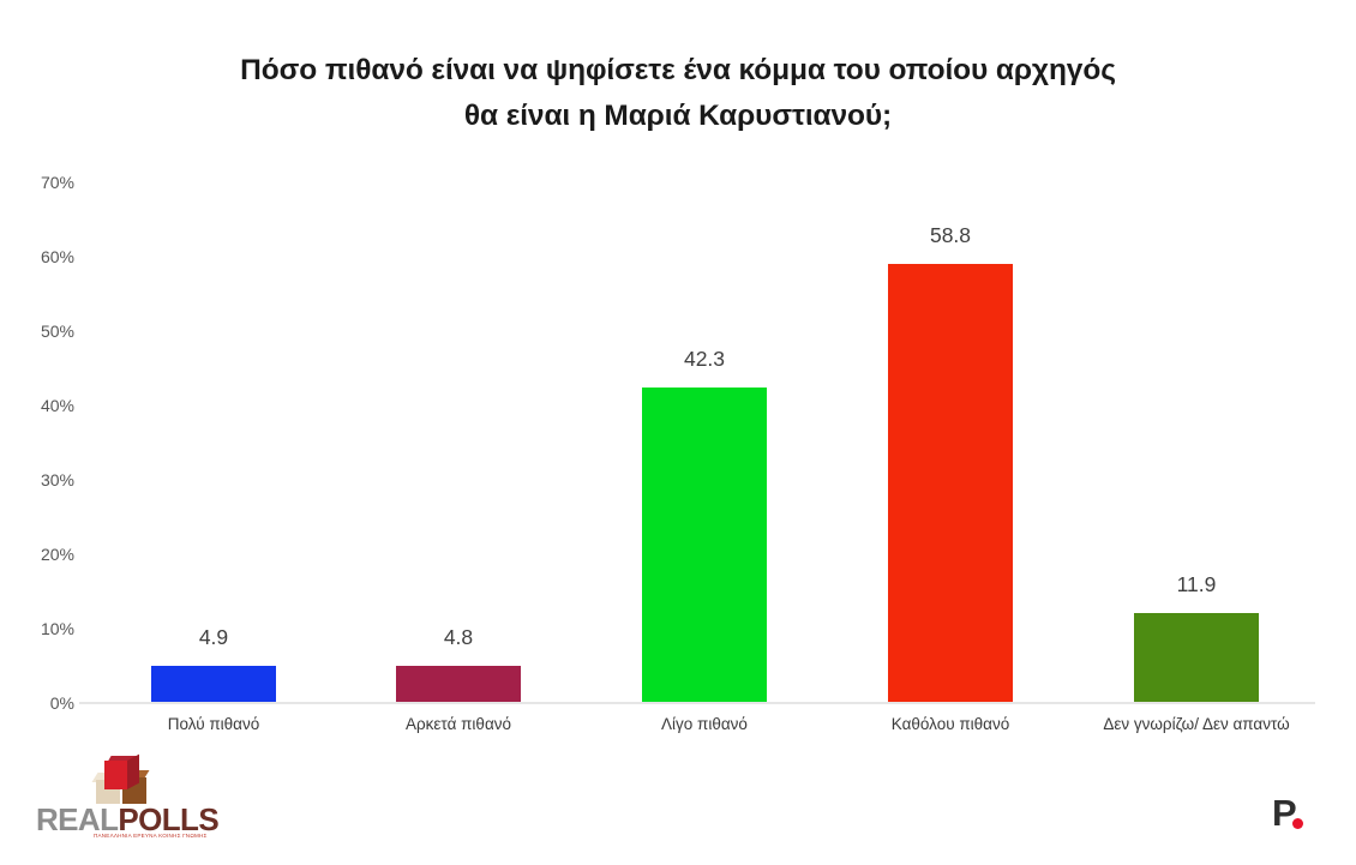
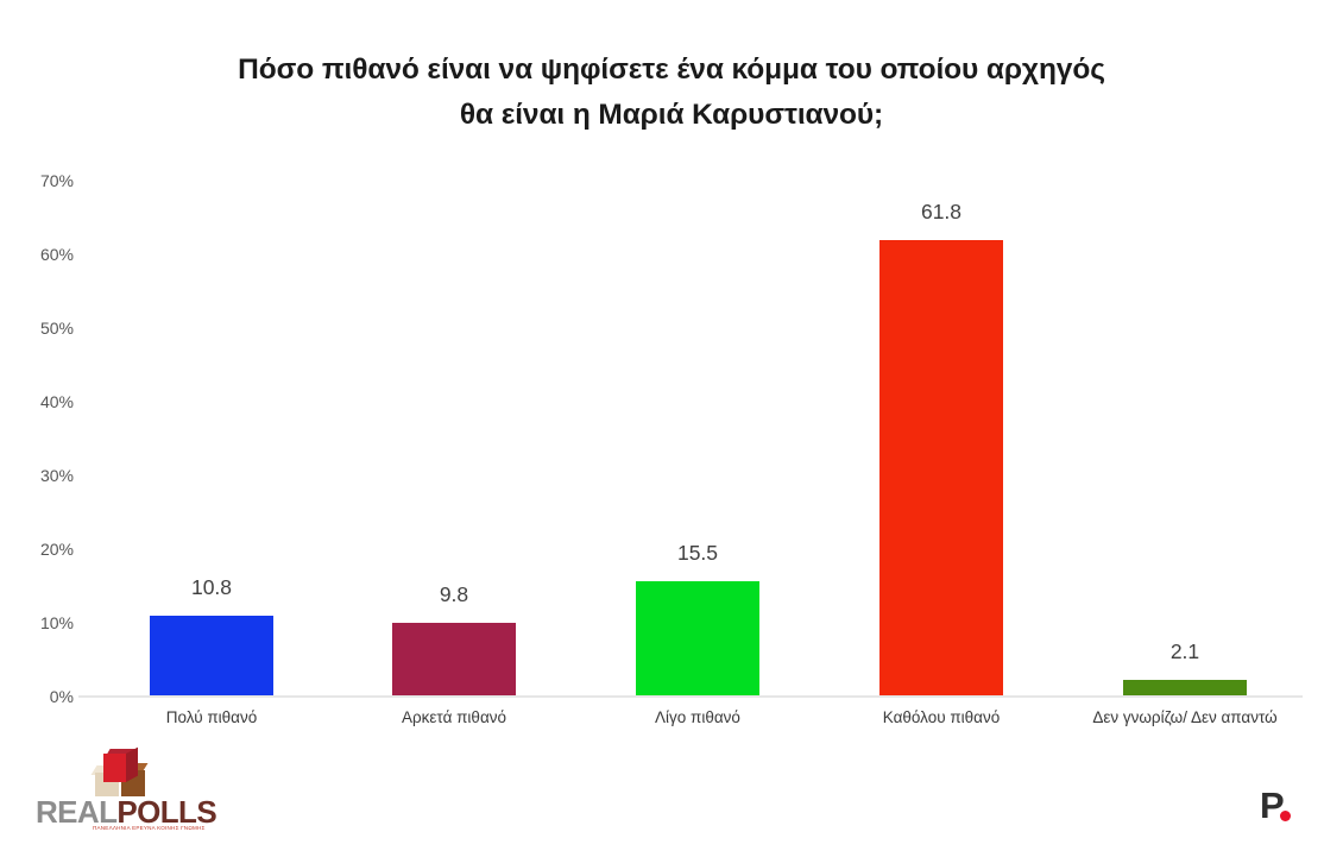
Πολύ πιθανό: 4.9 -> 10.8
Αρκετά πιθανό: 4.8 -> 9.8
Λίγο πιθανό: 42.3 -> 15.5
Καθόλου πιθανό: 58.8 -> 61.8
Δεν γνωρίζω/ Δεν απαντώ: 11.9 -> 2.1
